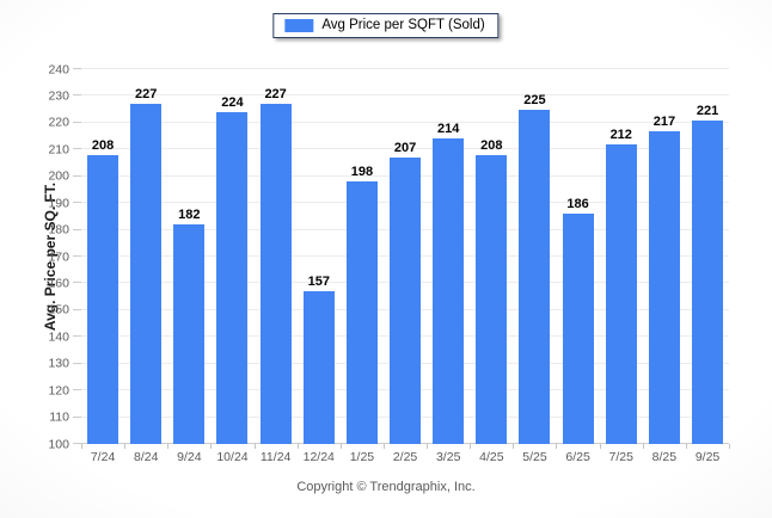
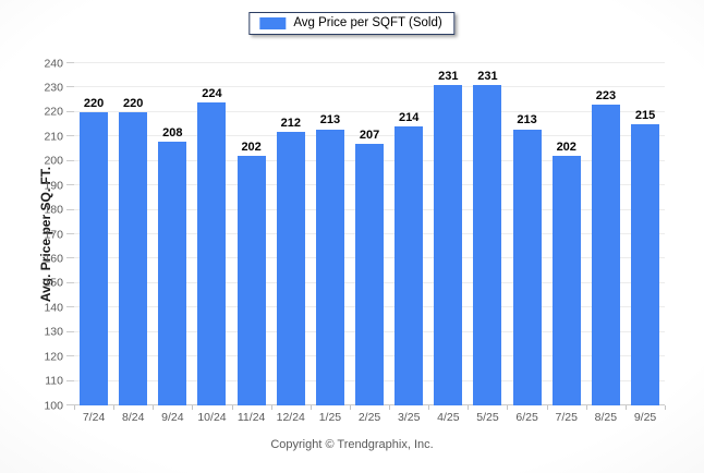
7/24: 208 -> 220
8/24: 227 -> 220
9/24: 182 -> 208
11/24: 227 -> 202
12/24: 157 -> 212
1/25: 198 -> 213
4/25: 208 -> 231
5/25: 225 -> 231
6/25: 186 -> 213
7/25: 212 -> 202
8/25: 217 -> 223
9/25: 221 -> 215
